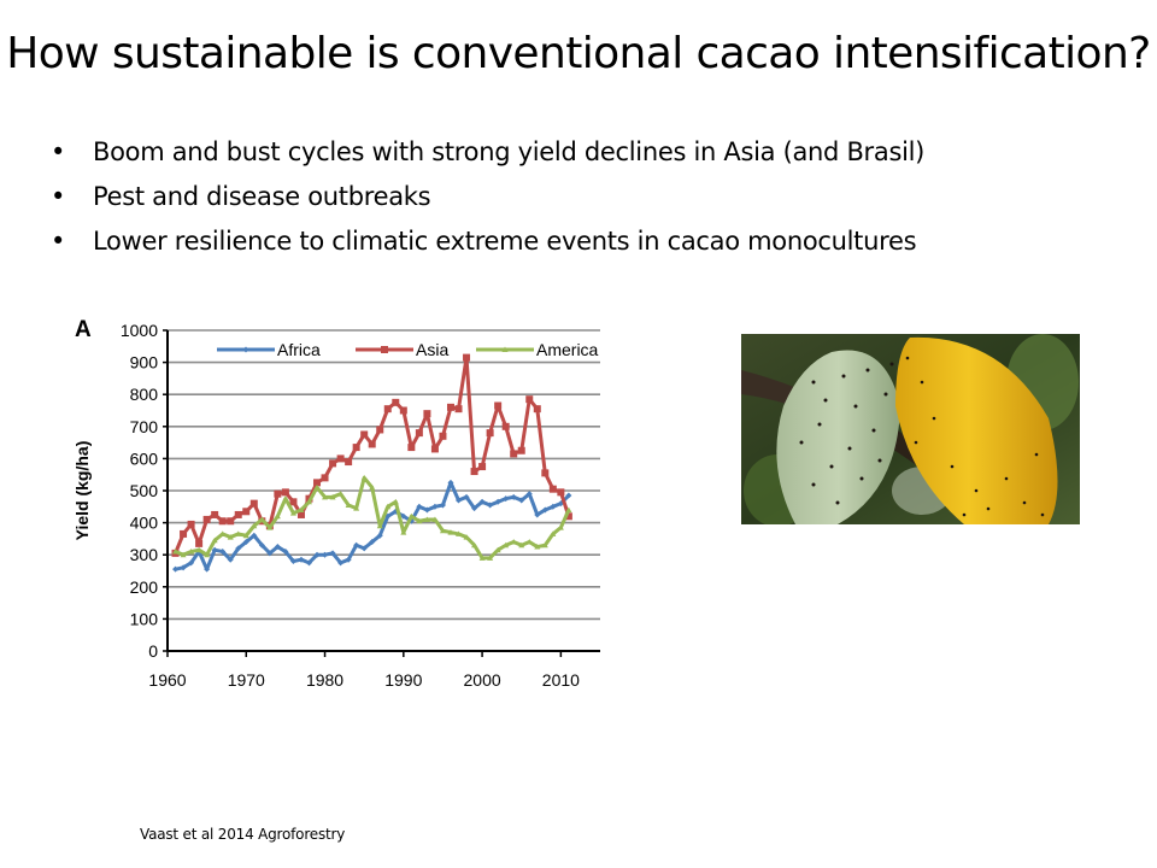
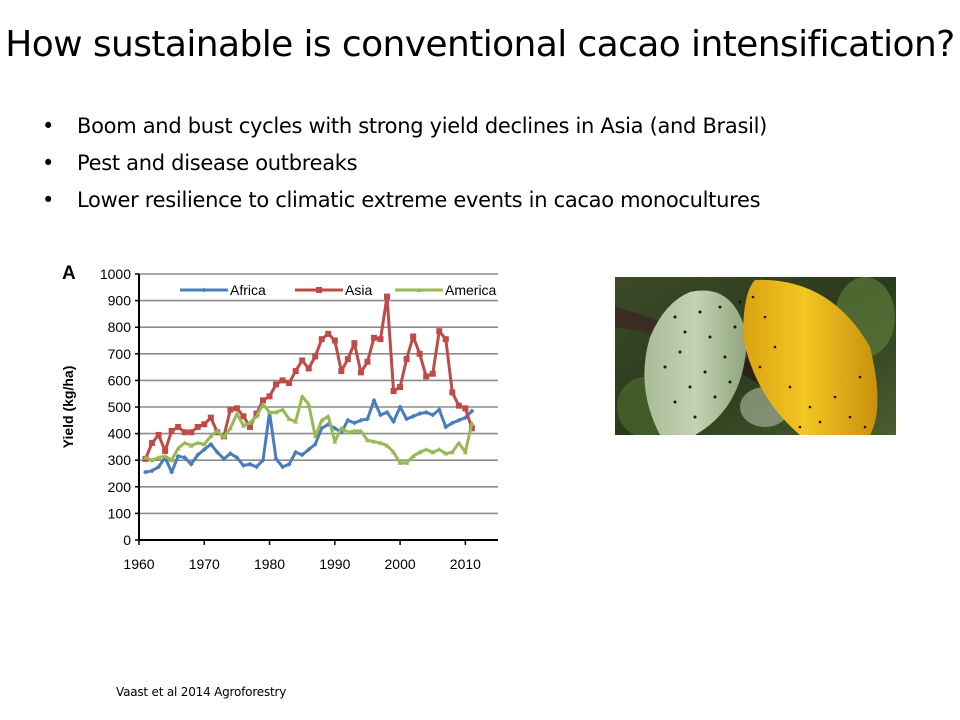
Africa/1980: 300 -> 480
Africa/2000: 460 -> 500
America/2010: 380 -> 330
